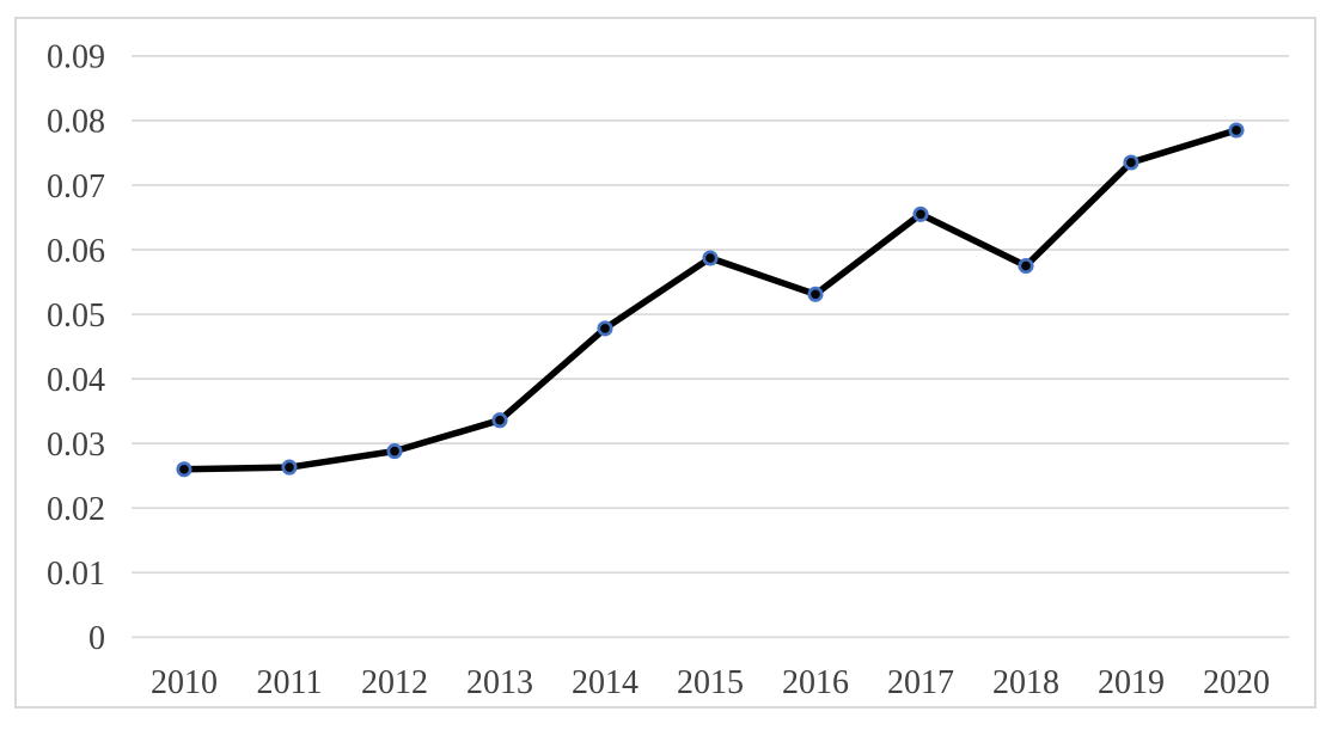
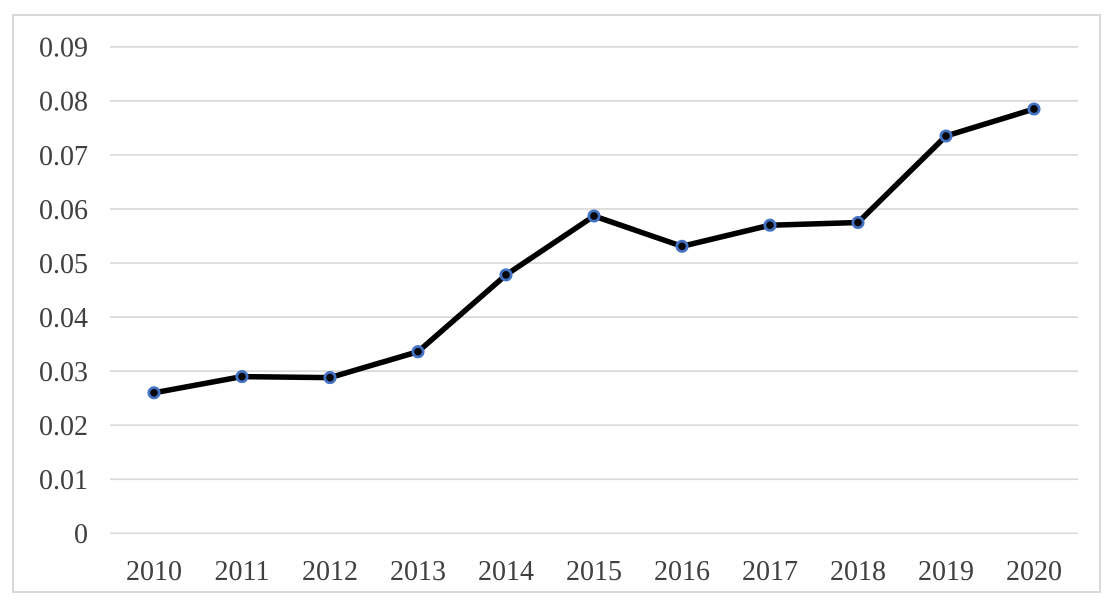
2011: 0.026 -> 0.029
2017: 0.066 -> 0.057
